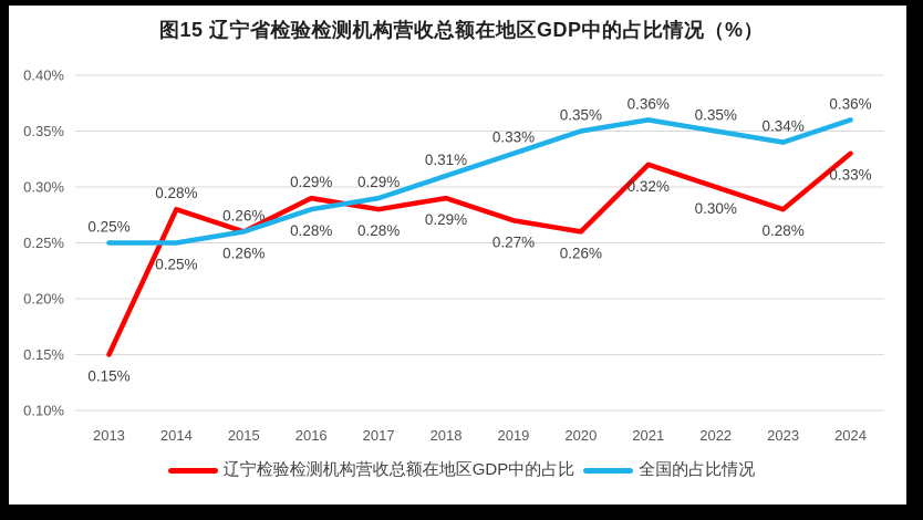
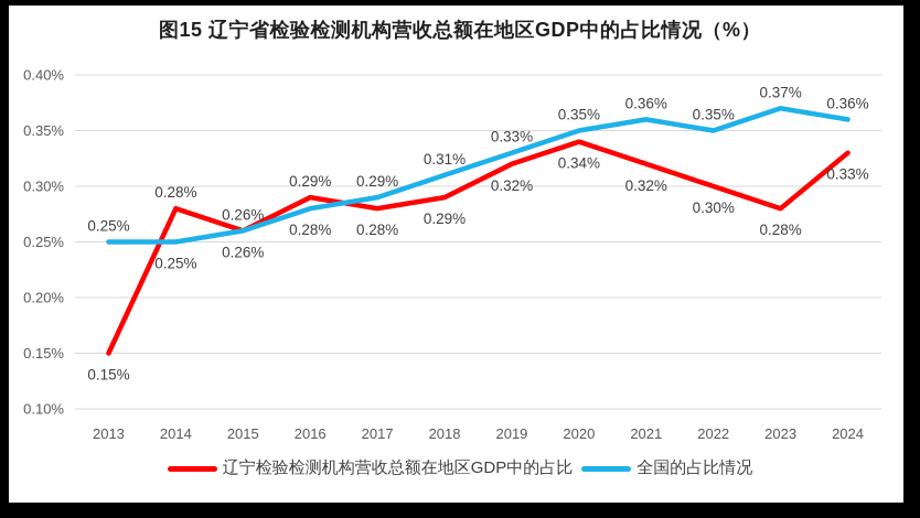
辽宁检验检测机构营收总额在地区GDP中的占比/2019: 0.27% -> 0.32%
辽宁检验检测机构营收总额在地区GDP中的占比/2020: 0.26% -> 0.34%
全国的占比情况/2023: 0.34% -> 0.37%
